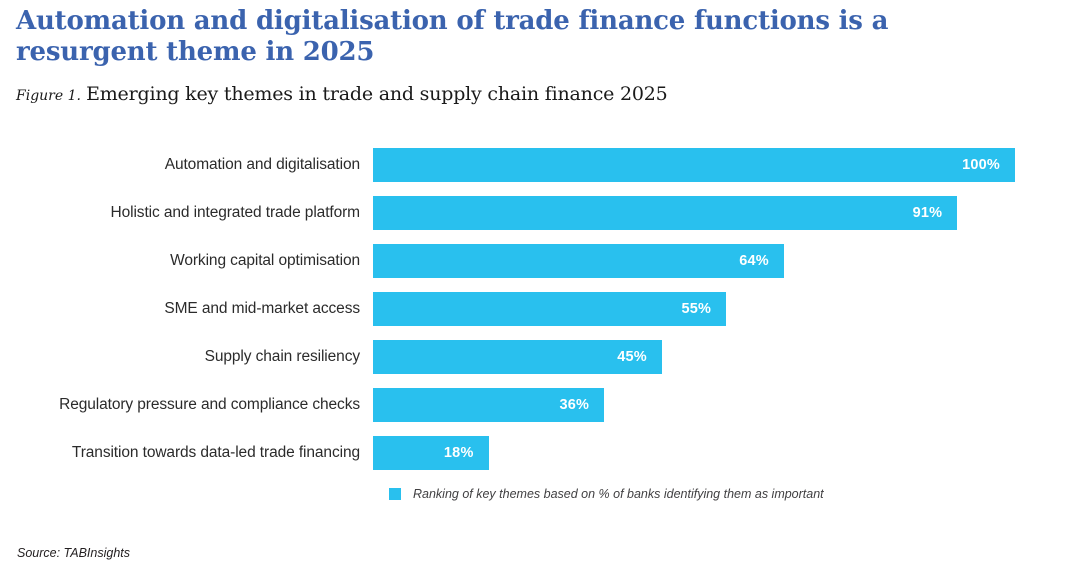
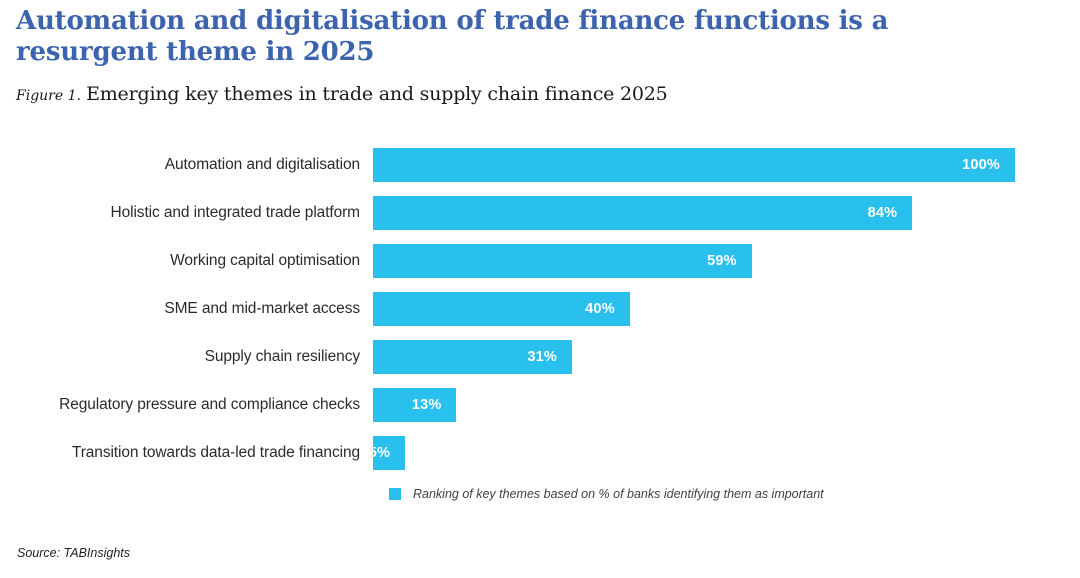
Holistic and integrated trade platform: 91% -> 84%
Working capital optimisation: 64% -> 59%
SME and mid-market access: 55% -> 40%
Supply chain resiliency: 45% -> 31%
Regulatory pressure and compliance checks: 36% -> 13%
Transition towards data-led trade financing: 18% -> 5%
